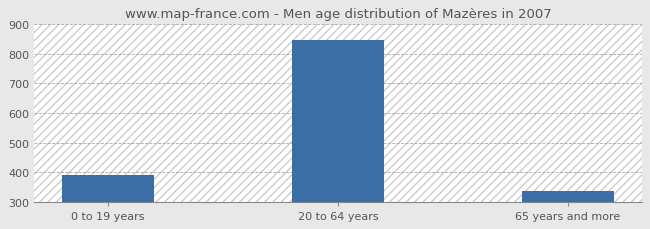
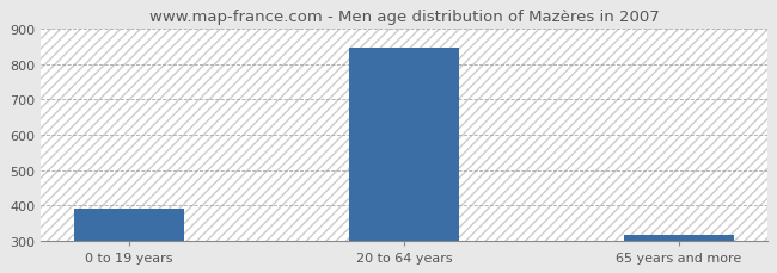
65 years and more: 335 -> 315
